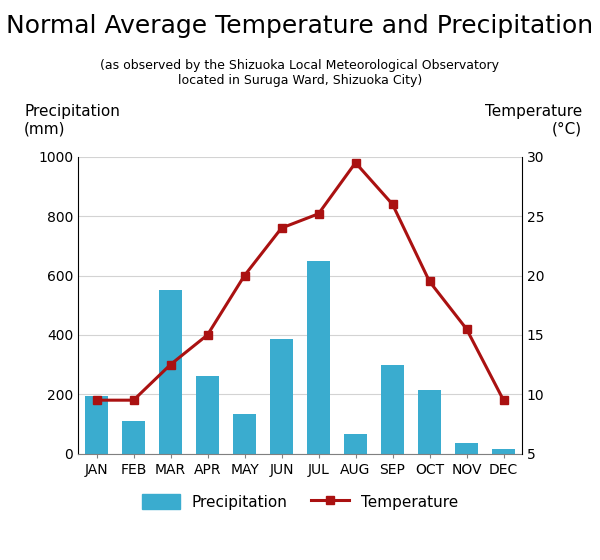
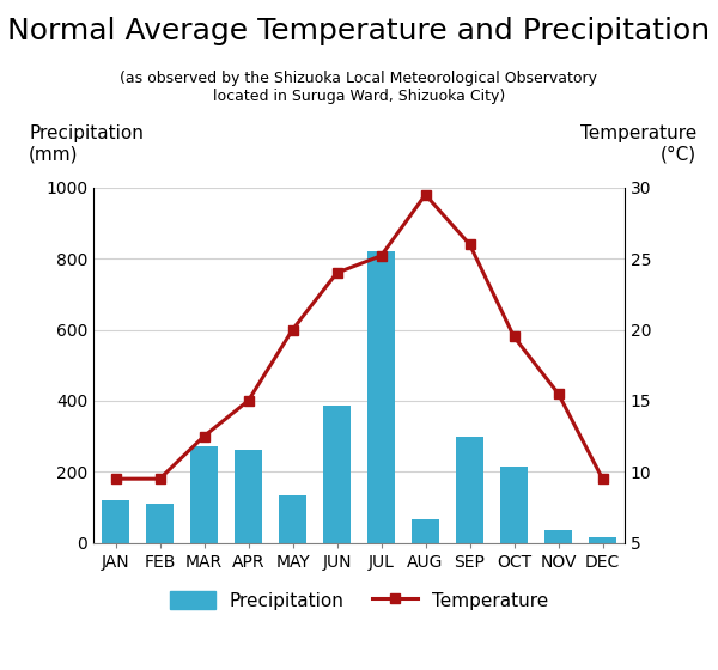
Precipitation/JAN: 195 -> 120
Precipitation/MAR: 550 -> 270
Precipitation/JUL: 650 -> 820
